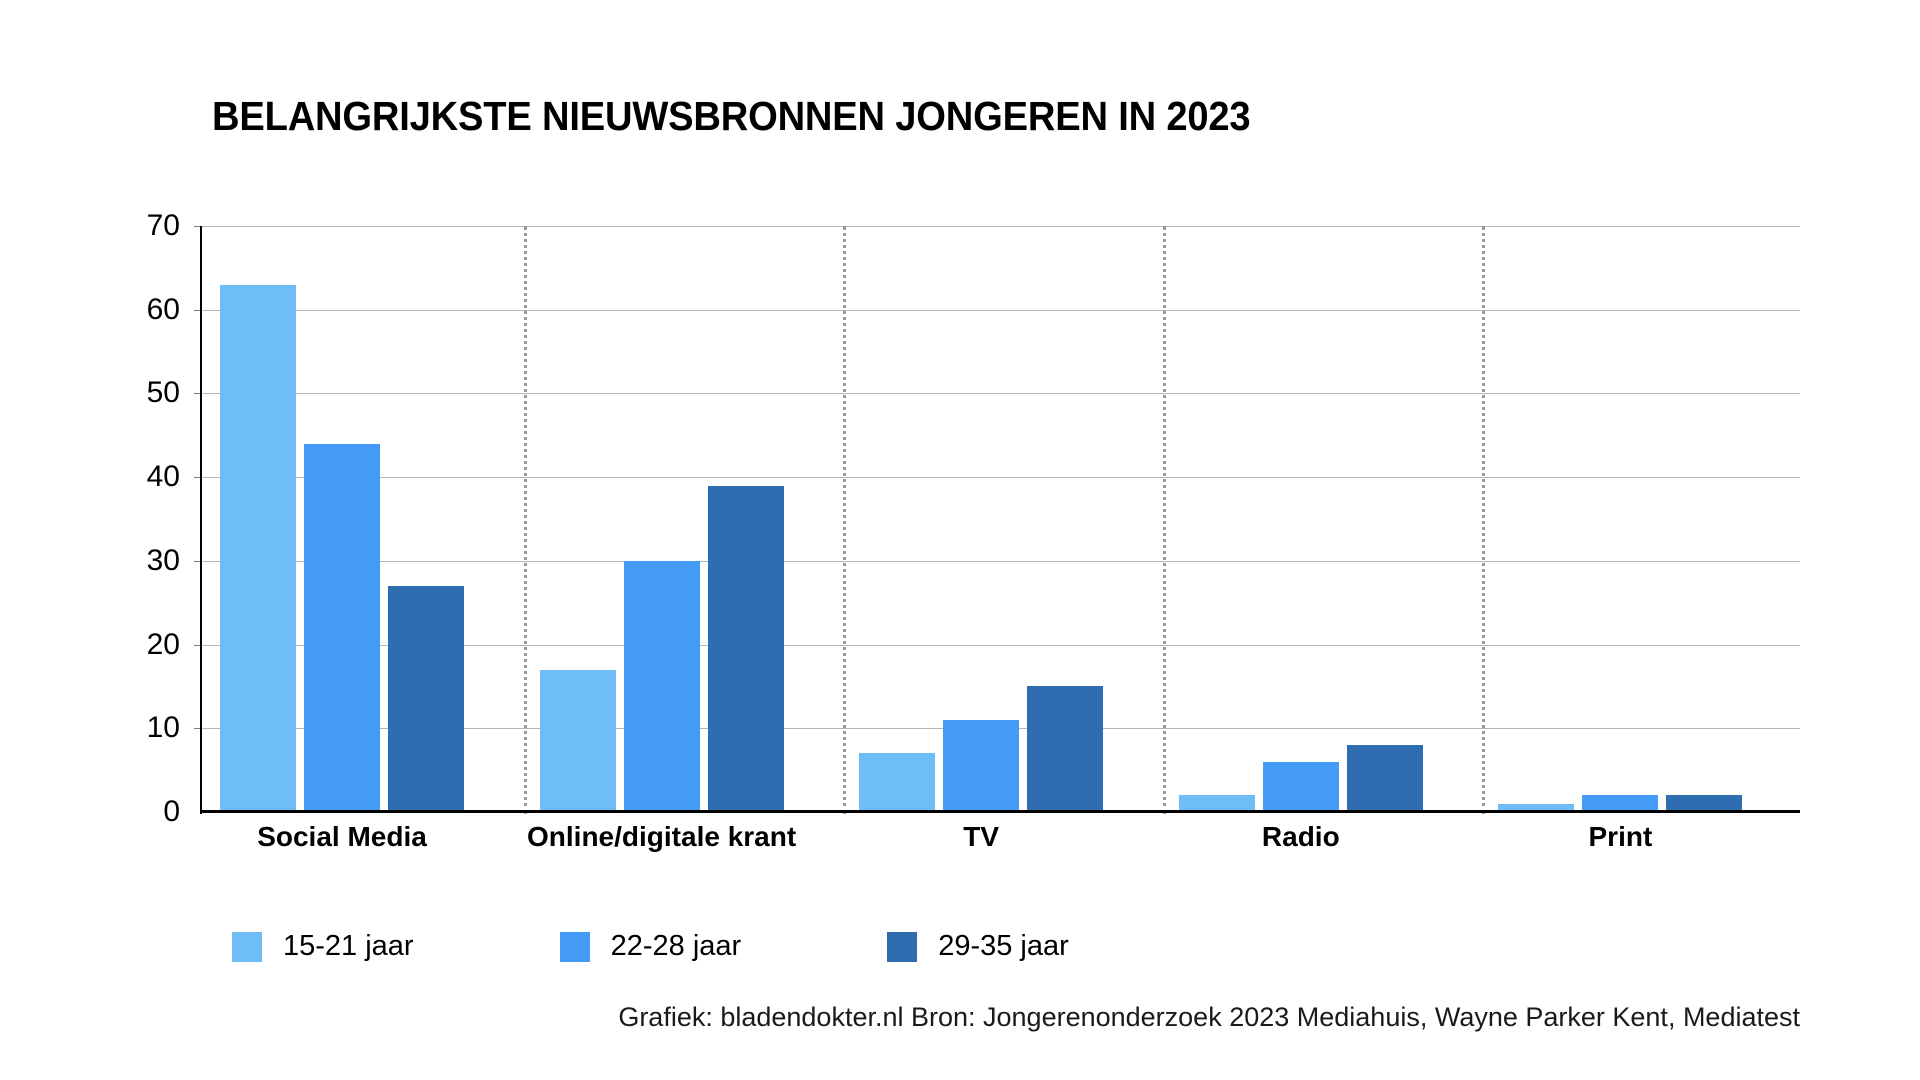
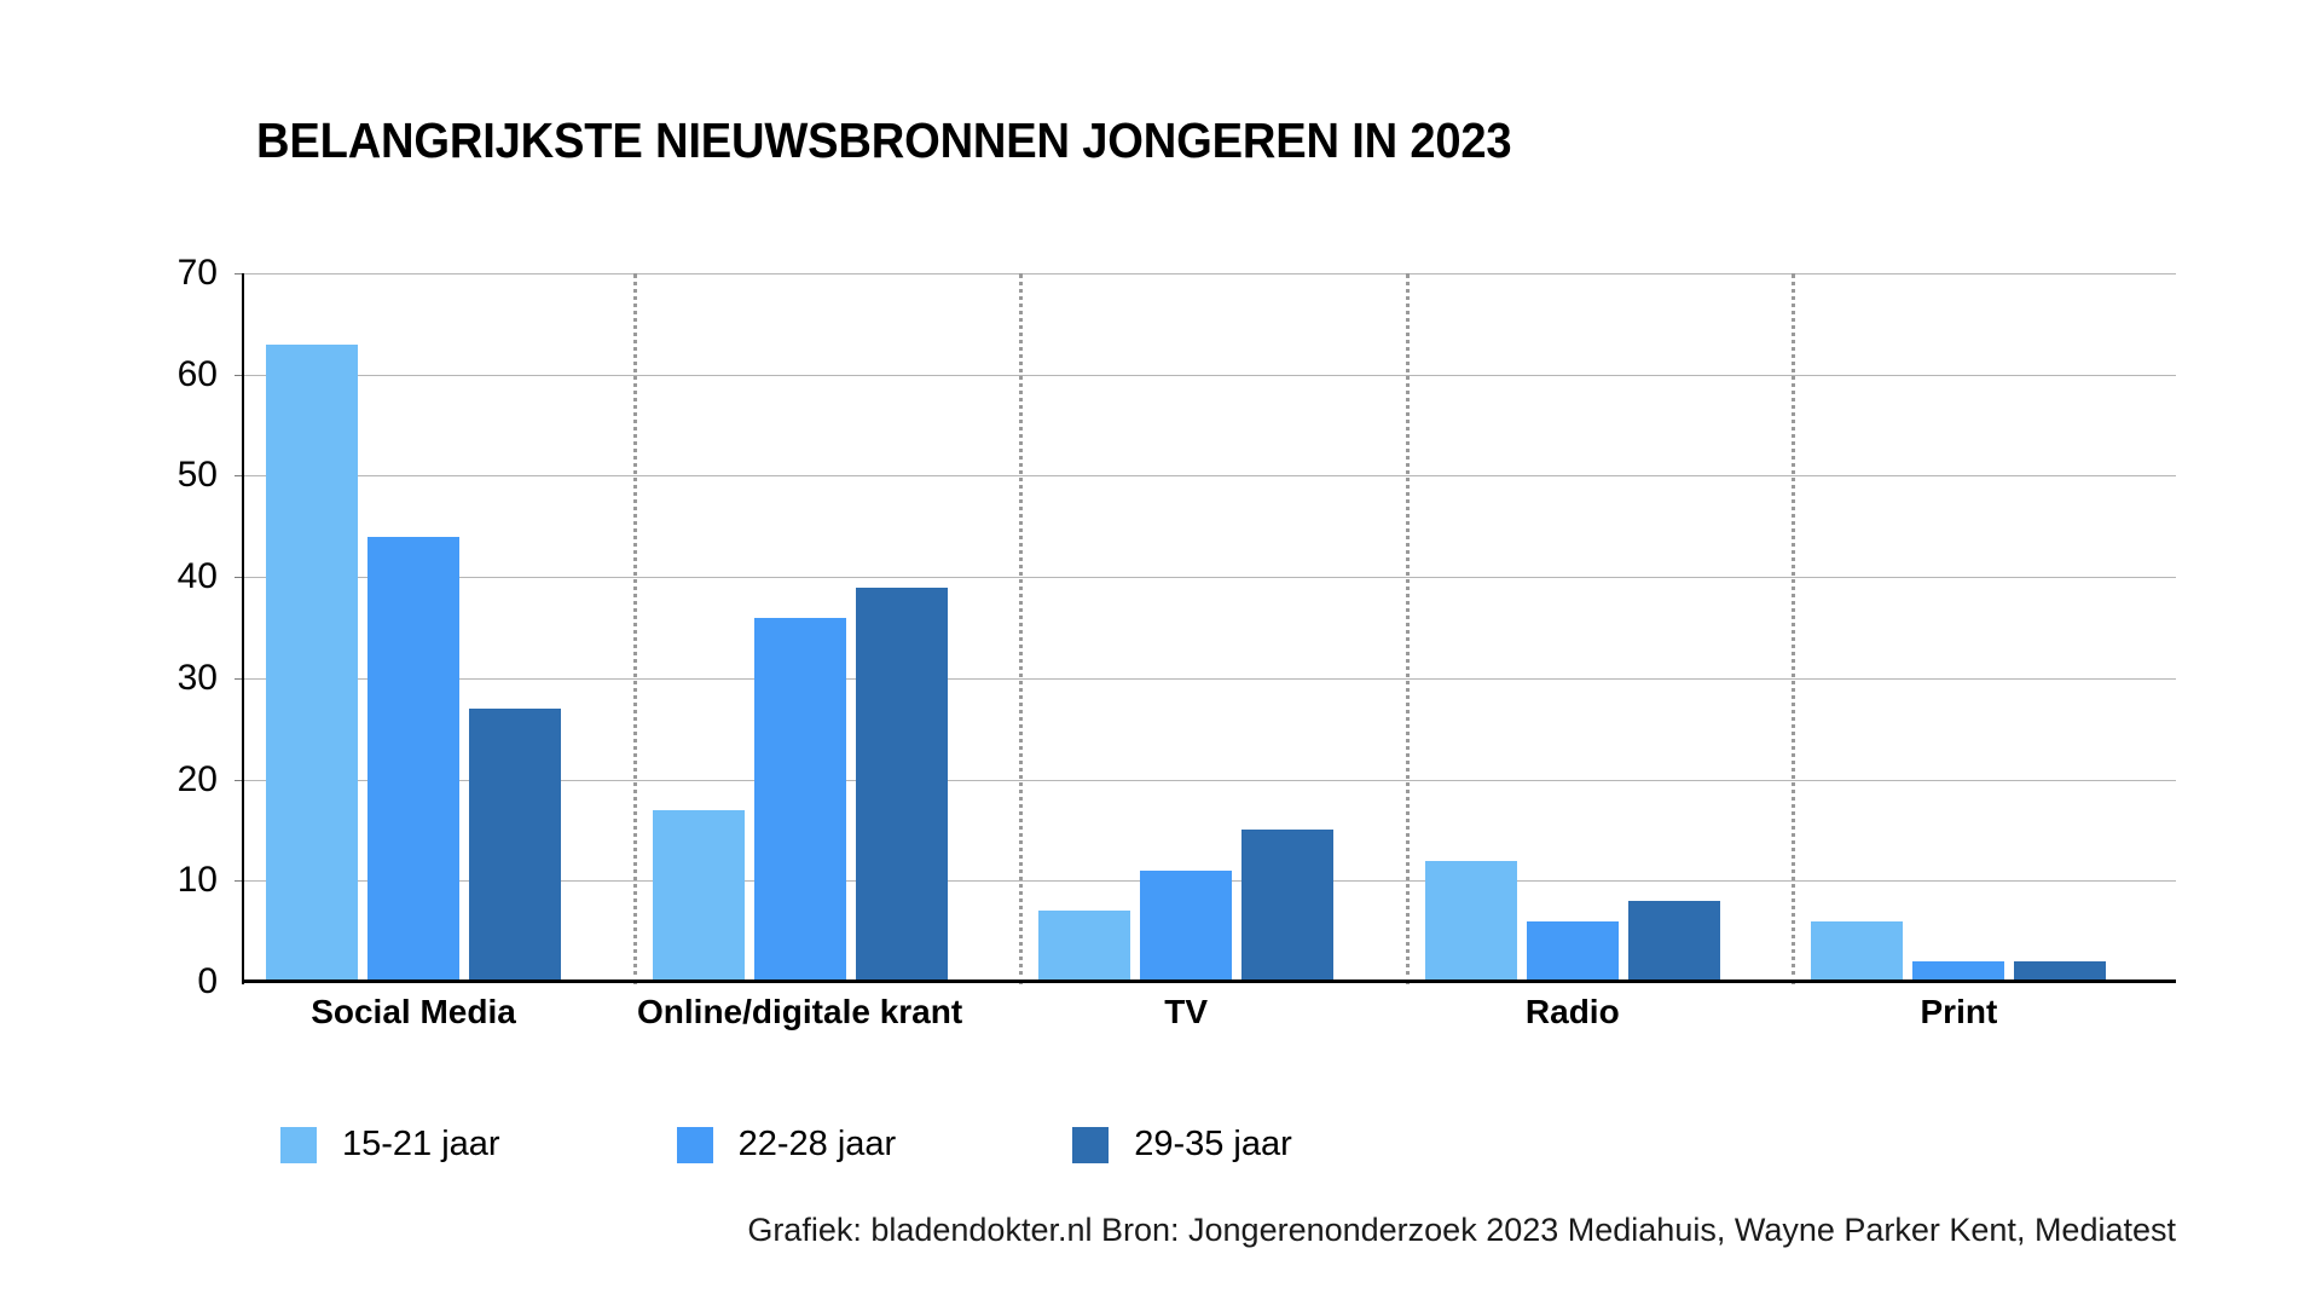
22-28 jaar/Online/digitale krant: 30 -> 36
15-21 jaar/Radio: 2 -> 12
15-21 jaar/Print: 1 -> 6
